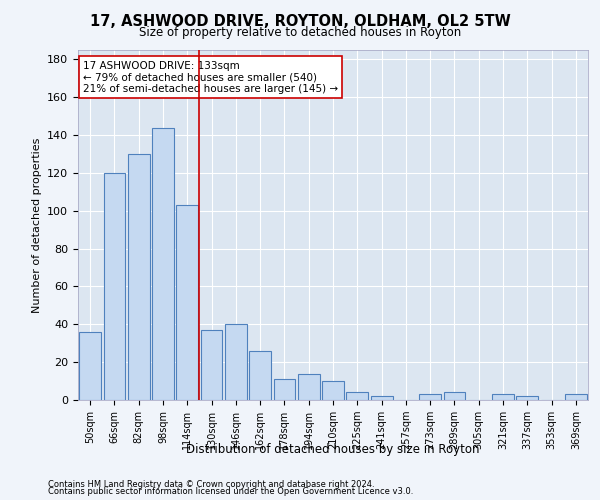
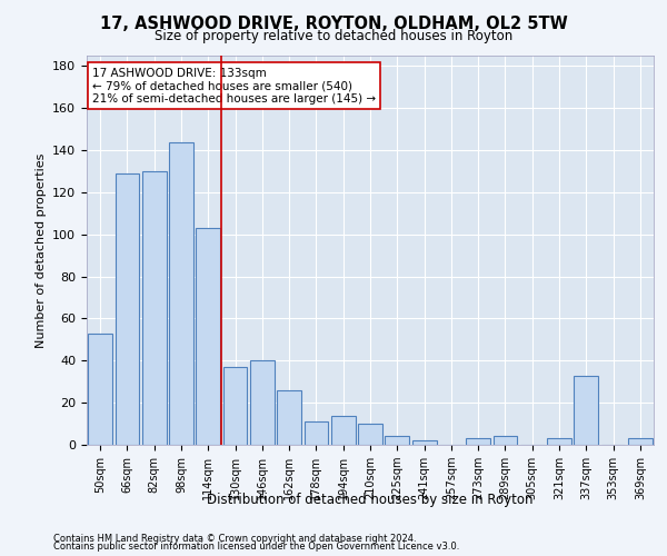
50sqm: 36 -> 53
66sqm: 120 -> 129
337sqm: 2 -> 33
